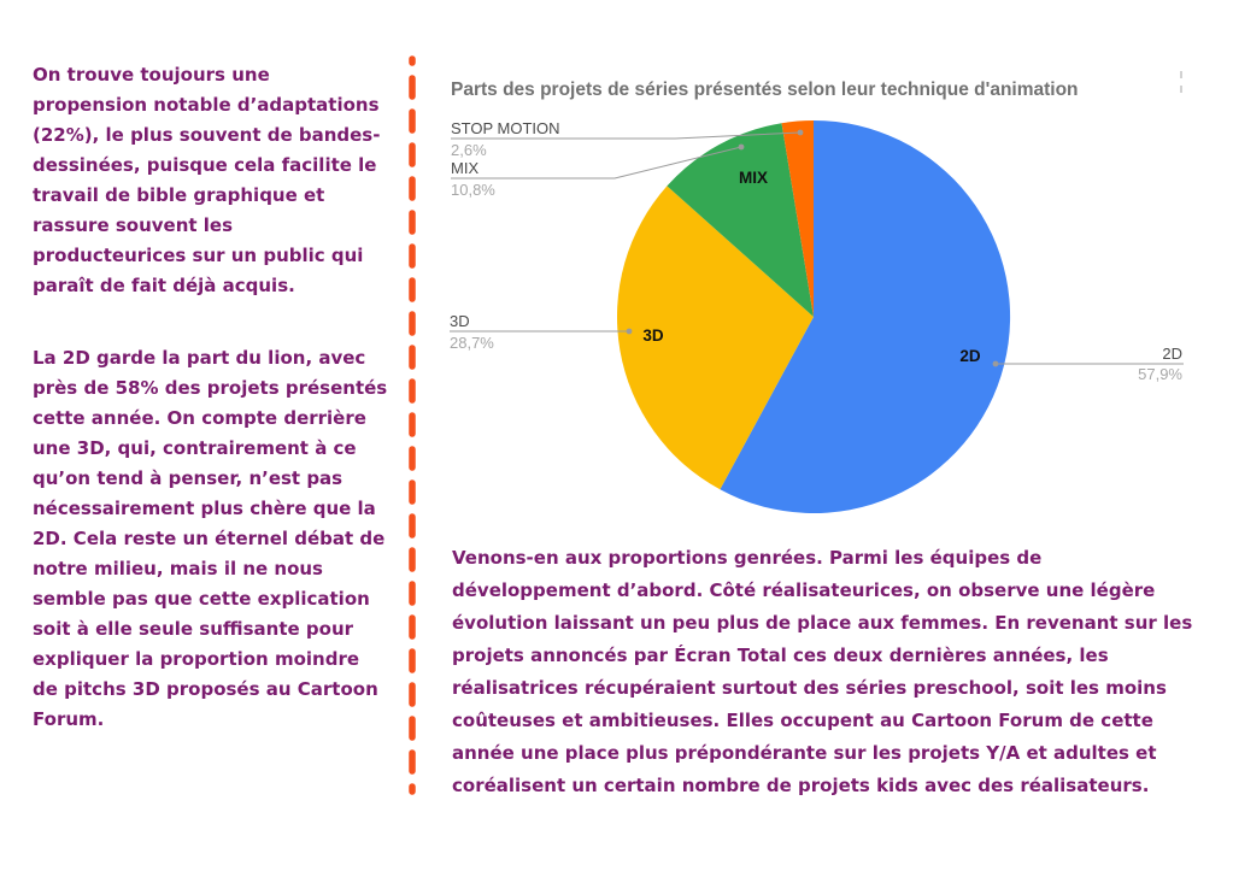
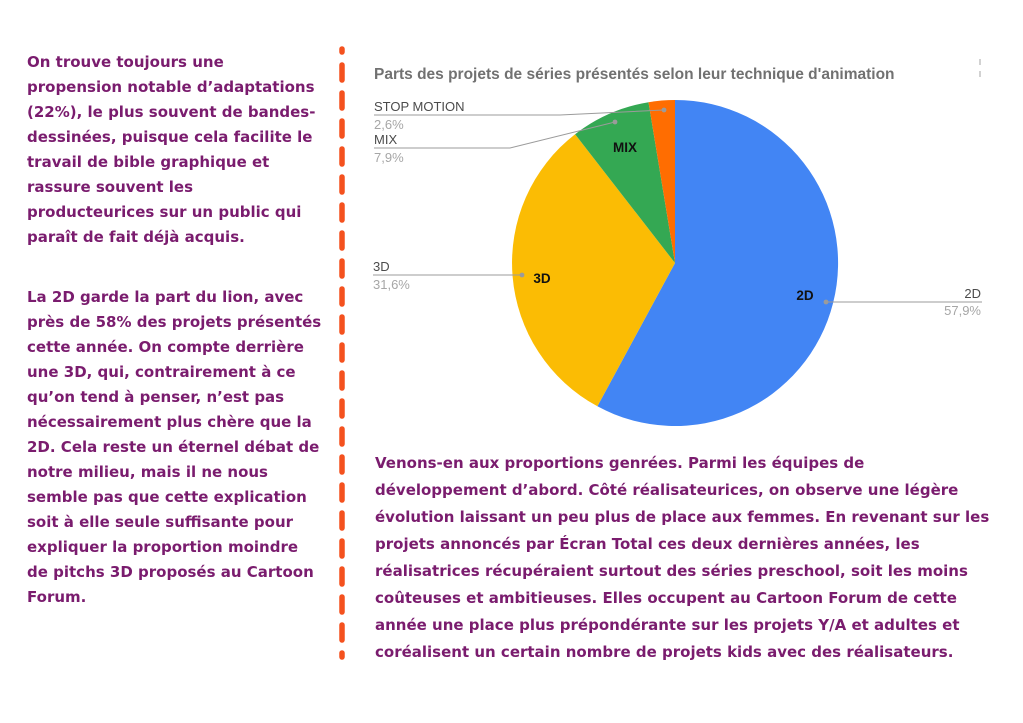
3D: 28,7% -> 31,6%
MIX: 10,8% -> 7,9%
